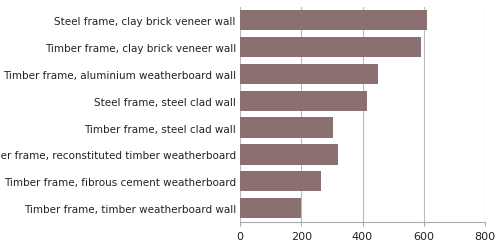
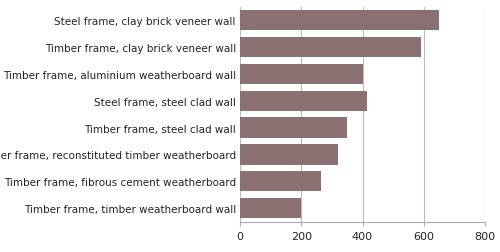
Steel frame, clay brick veneer wall: 610 -> 650
Timber frame, aluminium weatherboard wall: 450 -> 400
Timber frame, steel clad wall: 305 -> 350
